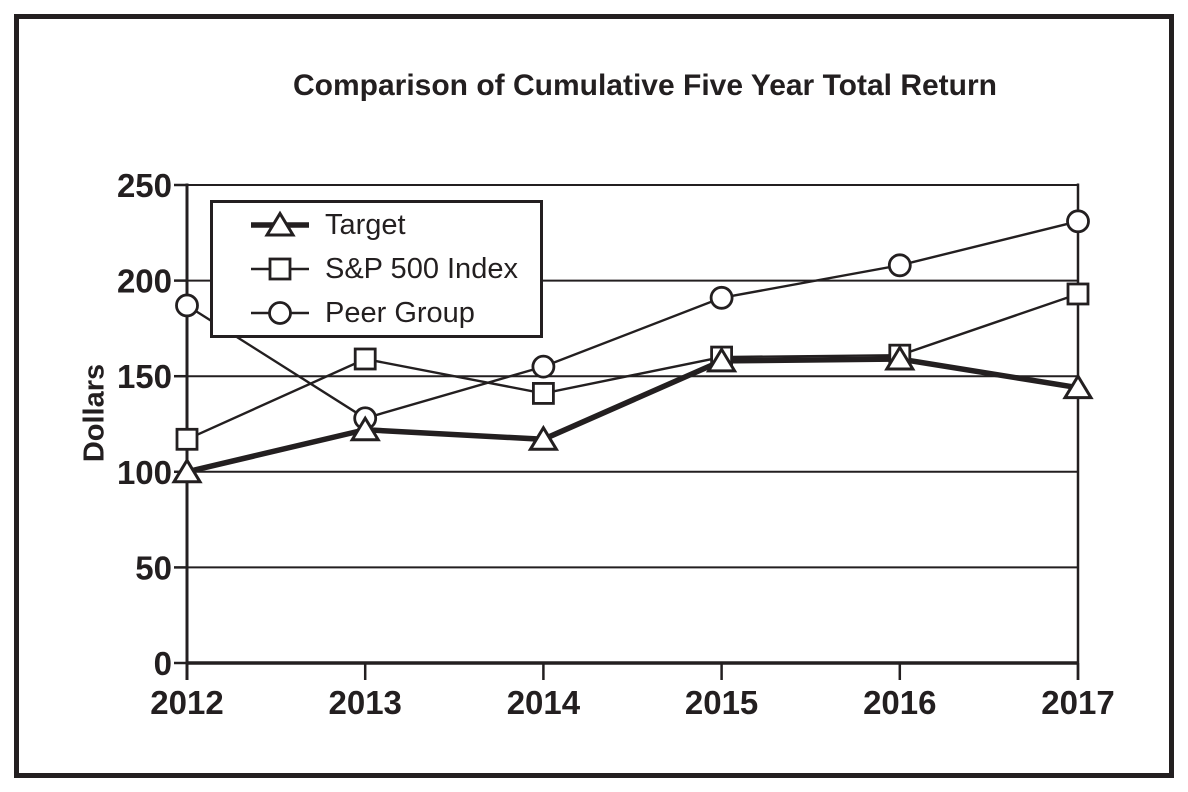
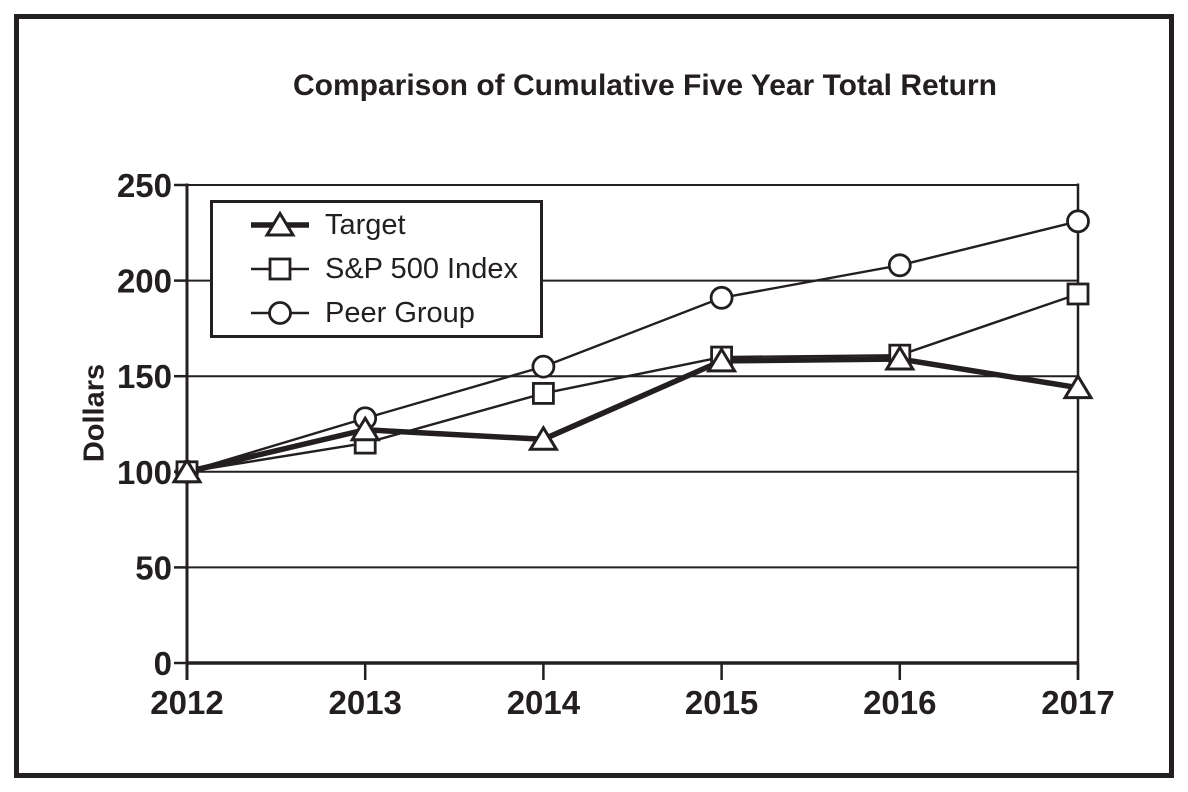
S&P 500 Index/2012: 117 -> 100
Peer Group/2012: 187 -> 100
S&P 500 Index/2013: 159 -> 115
